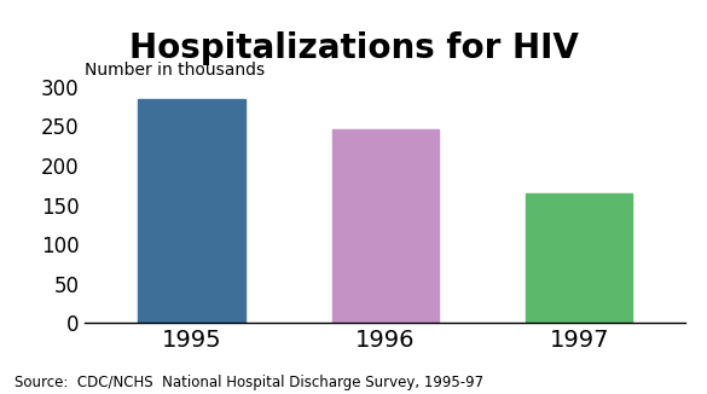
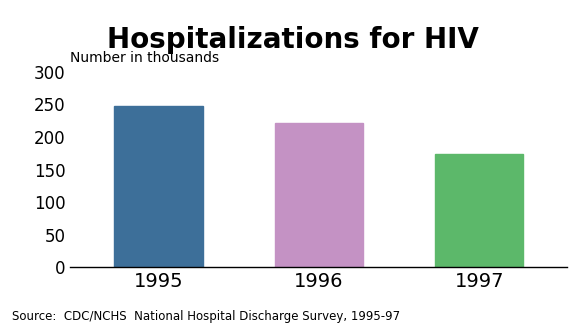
1995: 284 -> 247
1996: 246 -> 222
1997: 164 -> 174
